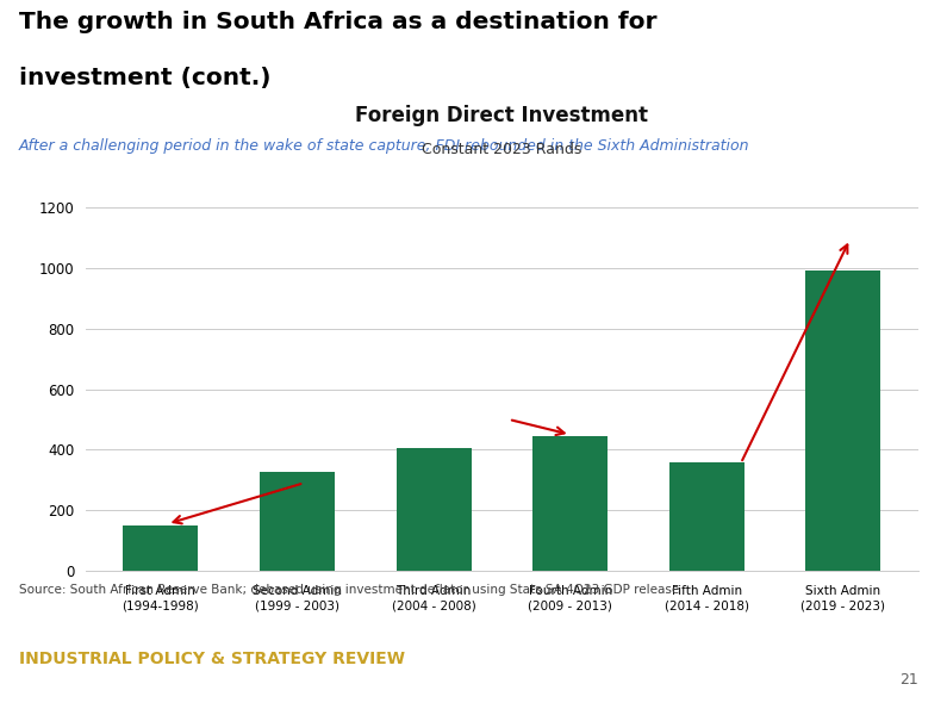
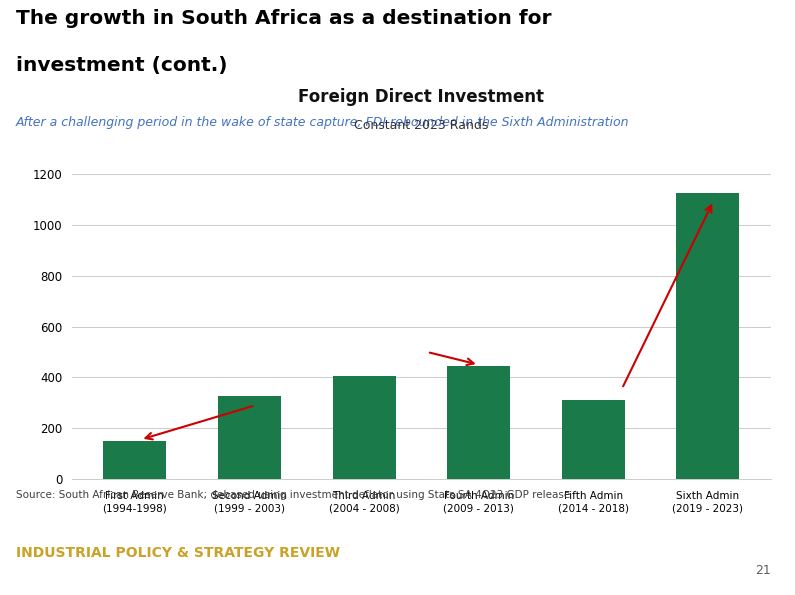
Fifth Admin (2014 - 2018): 360 -> 312
Sixth Admin (2019 - 2023): 990 -> 1125
